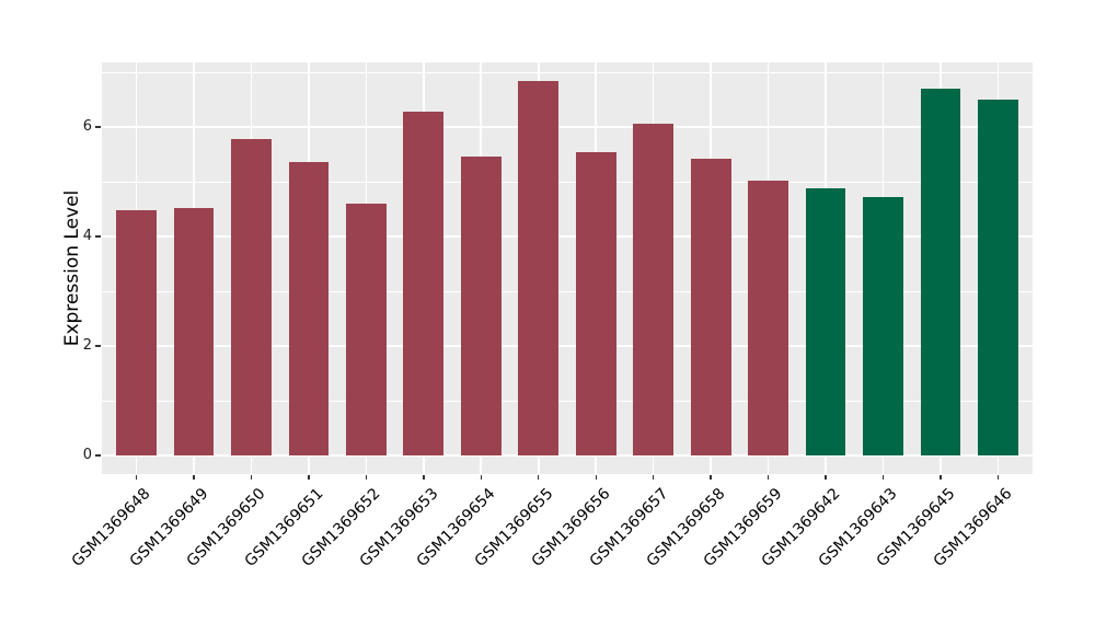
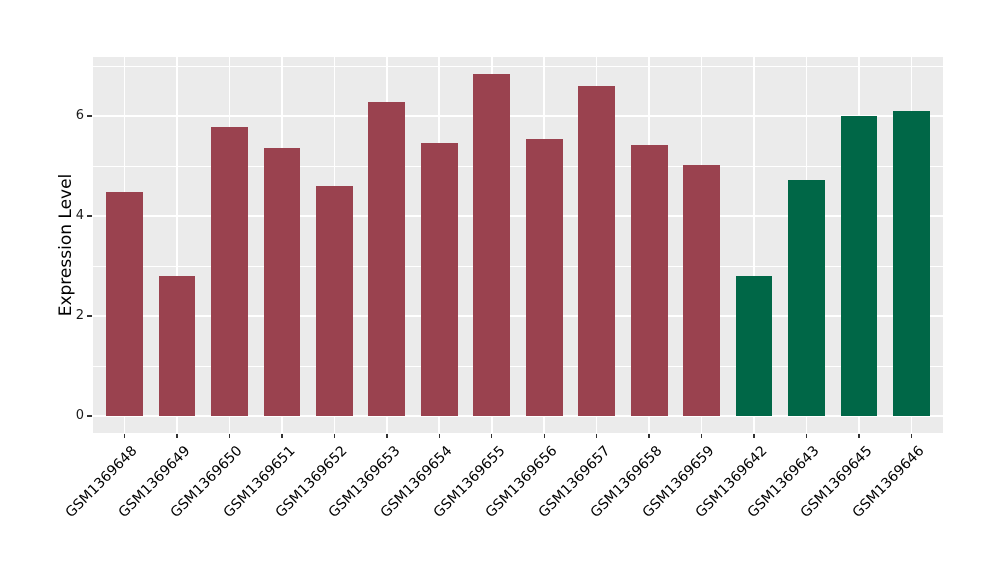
GSM1369649: 4.5 -> 2.8
GSM1369657: 6.1 -> 6.6
GSM1369642: 4.9 -> 2.8
GSM1369645: 6.7 -> 6.0
GSM1369646: 6.5 -> 6.1
